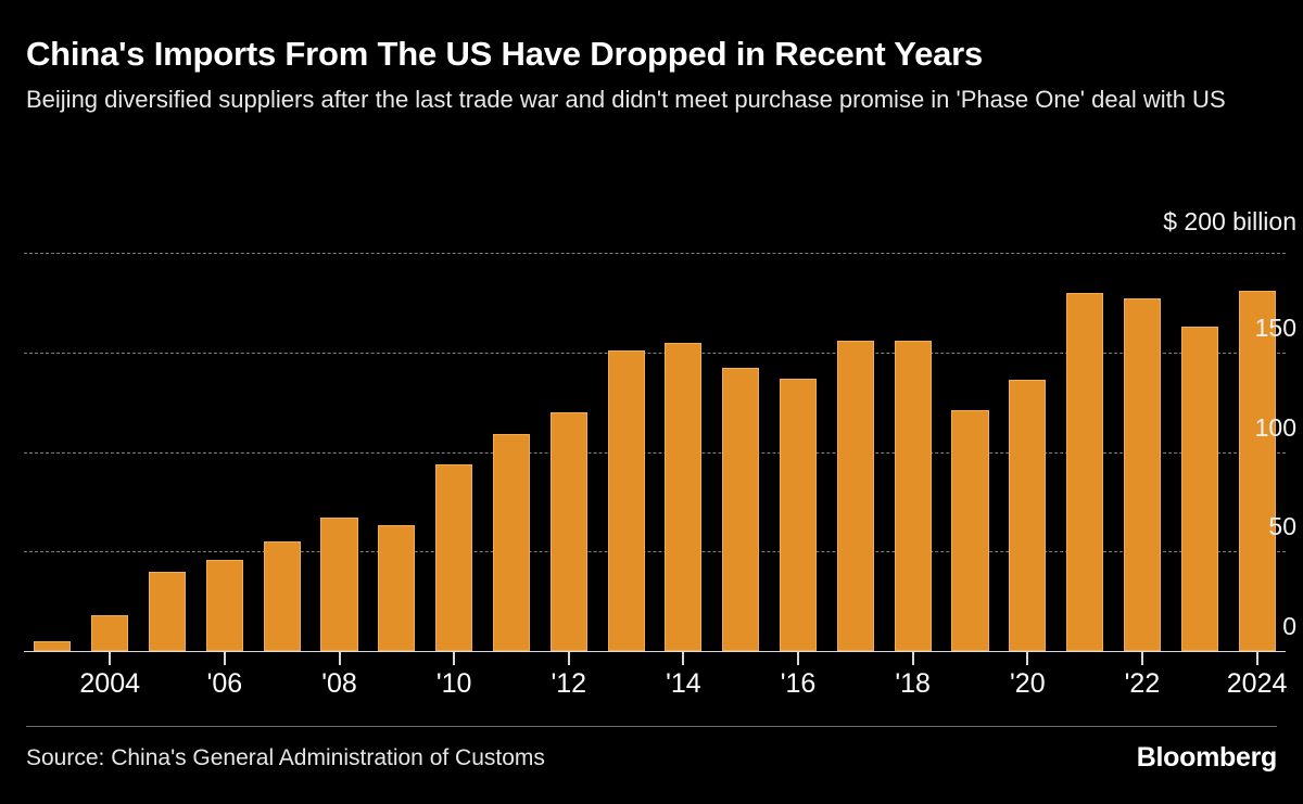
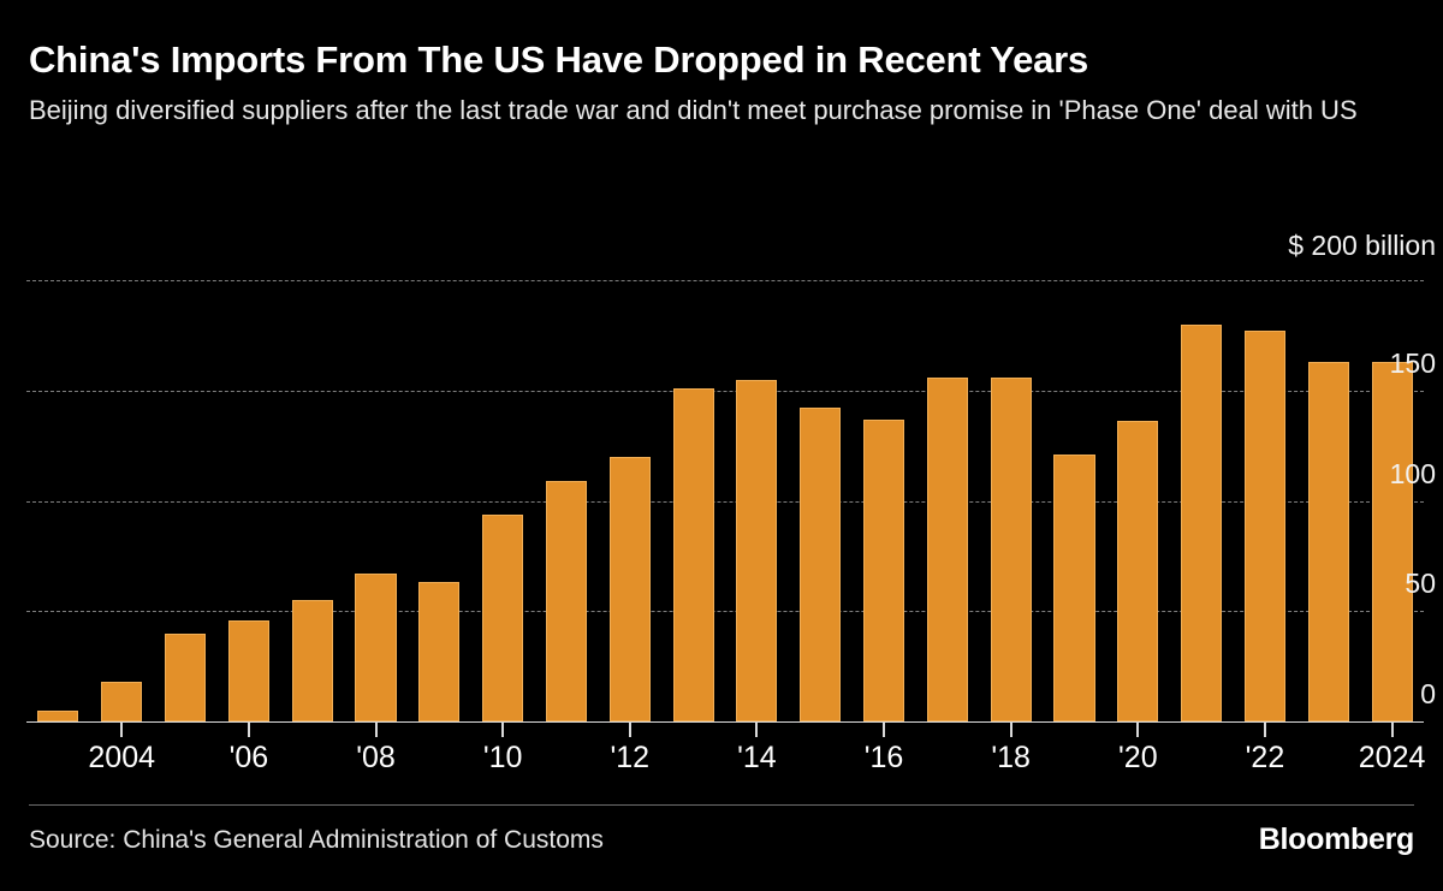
2024: 181 -> 163
